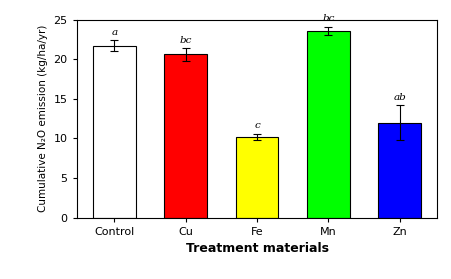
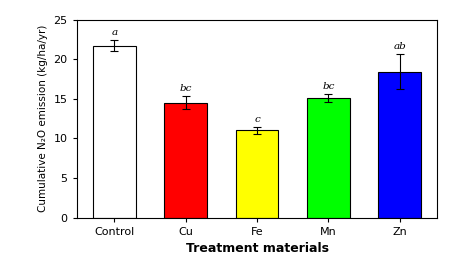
Cu: 20.6 -> 14.5
Fe: 10.2 -> 11.0
Mn: 23.6 -> 15.1
Zn: 12.0 -> 18.4
